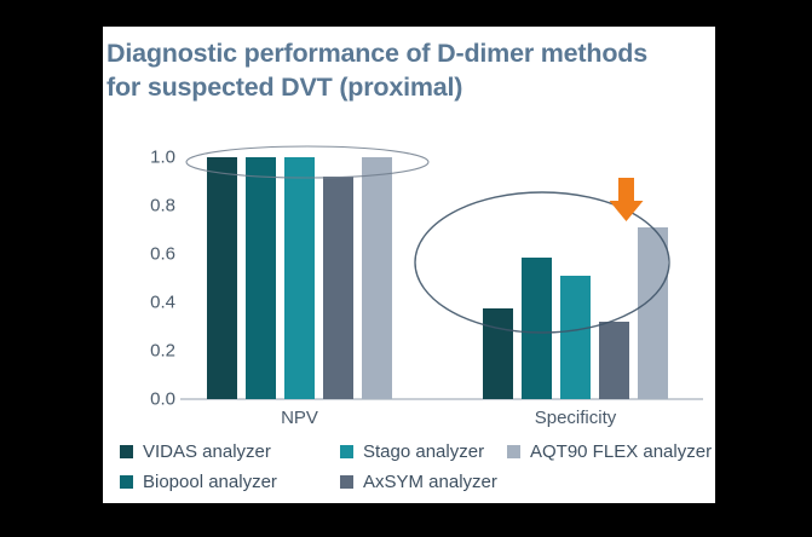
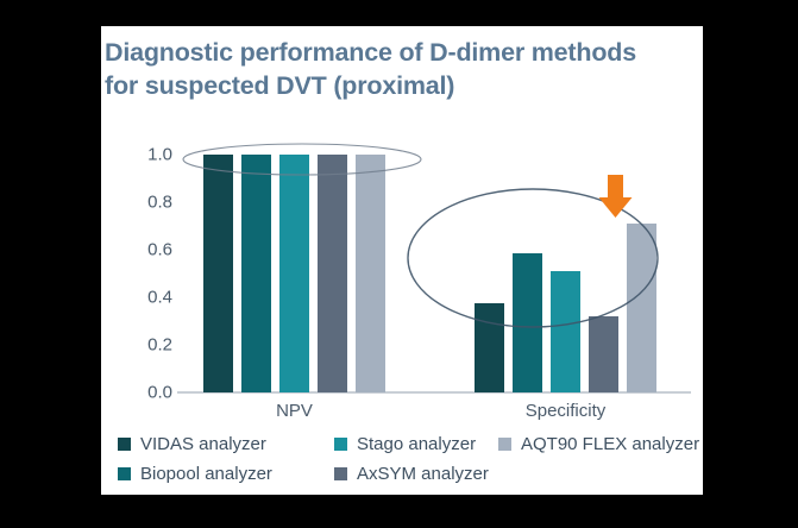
AxSYM analyzer/NPV: 0.92 -> 1.00
